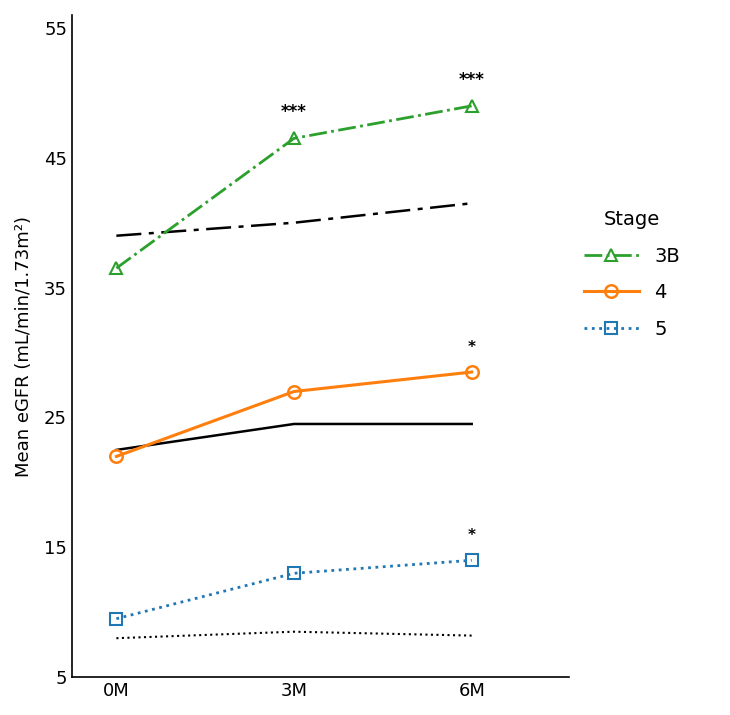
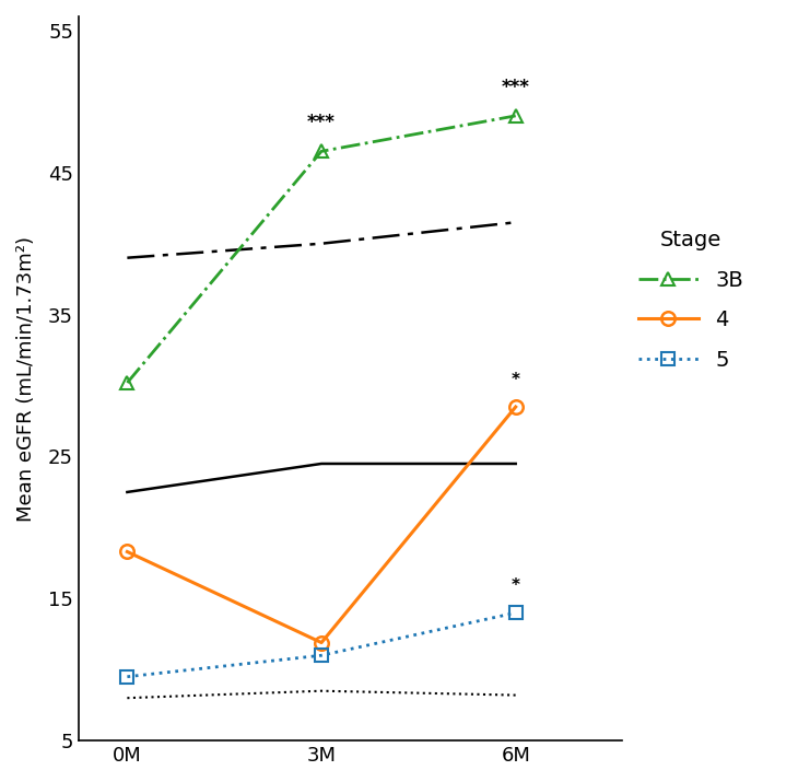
3B/0M: 36.5 -> 30.2
4/0M: 22.0 -> 18.3
4/3M: 27.0 -> 11.9
5/3M: 13.0 -> 11.0
